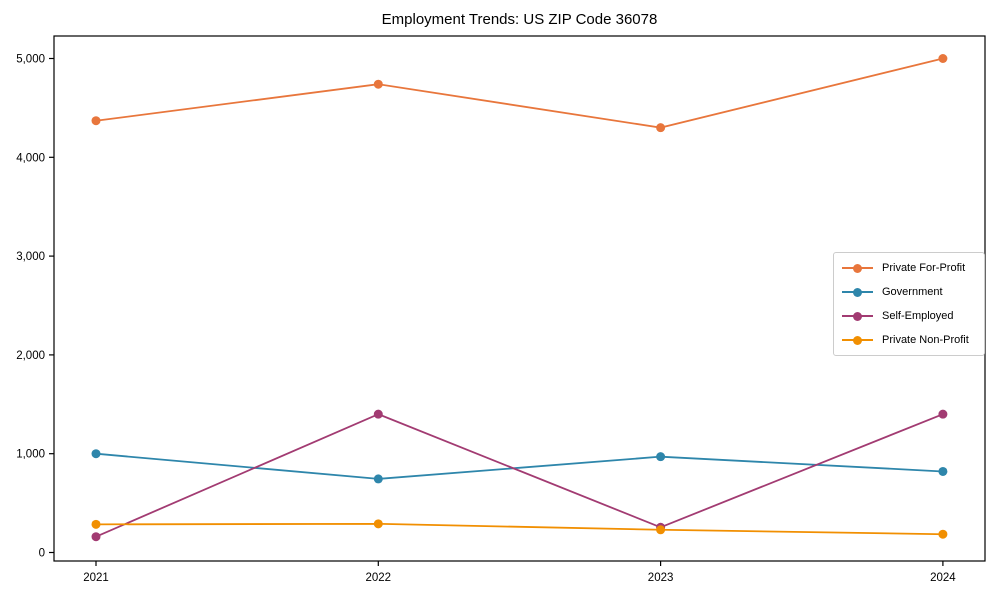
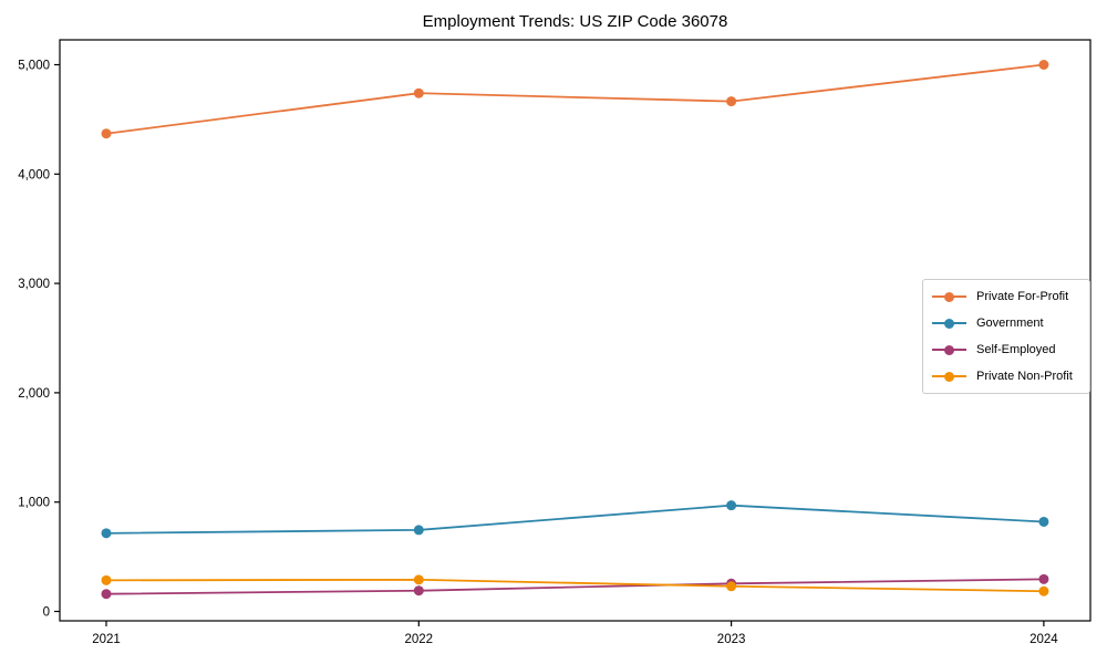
Government/2021: 1000 -> 700
Self-Employed/2022: 1400 -> 200
Private For-Profit/2023: 4300 -> 4700
Self-Employed/2024: 1400 -> 300
